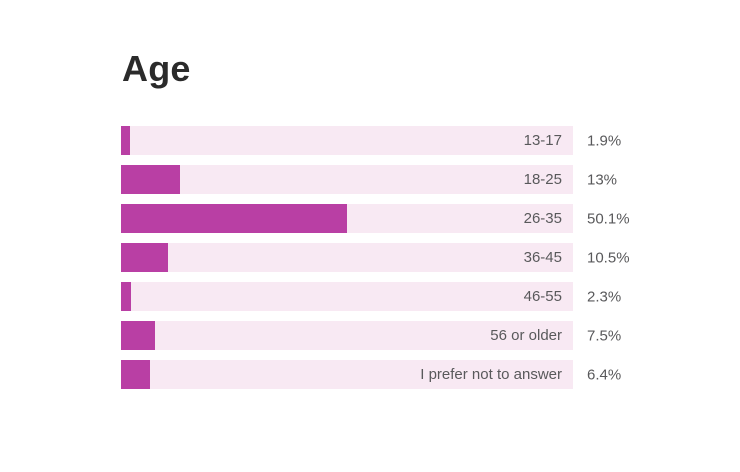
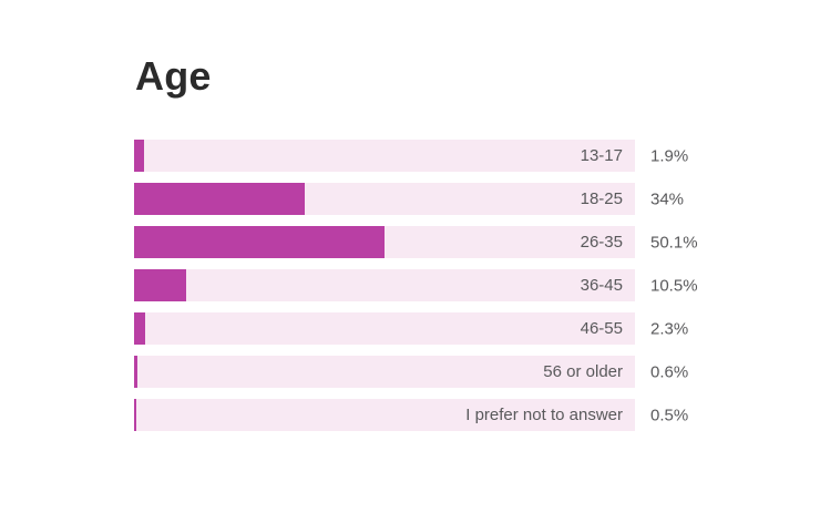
18-25: 13% -> 34%
56 or older: 7.5% -> 0.6%
I prefer not to answer: 6.4% -> 0.5%
